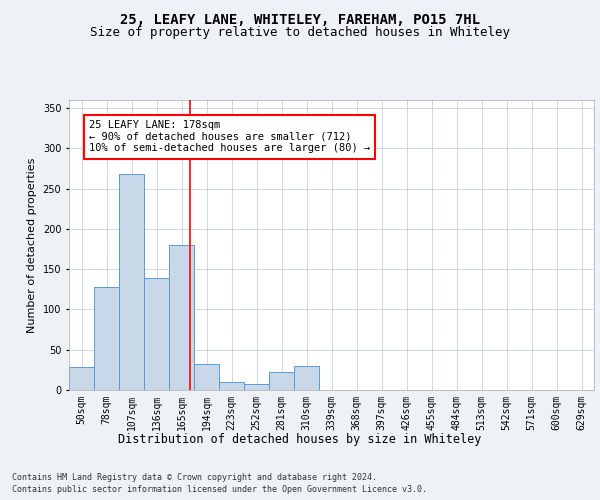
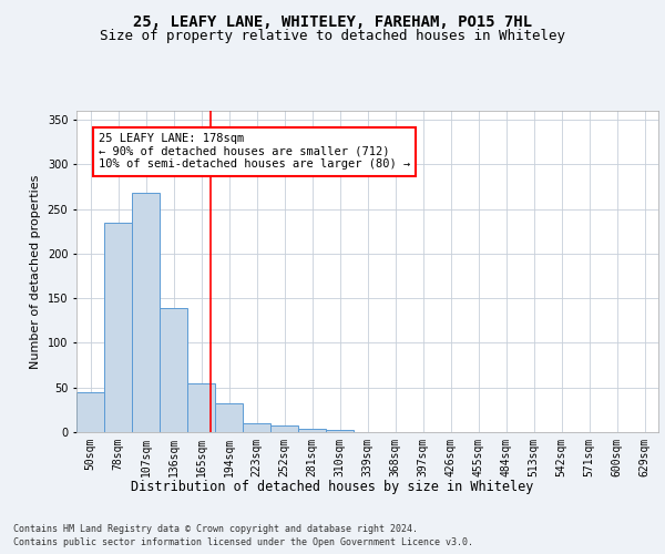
50sqm: 28 -> 45
78sqm: 128 -> 235
165sqm: 180 -> 55
281sqm: 22 -> 4
310sqm: 30 -> 3
